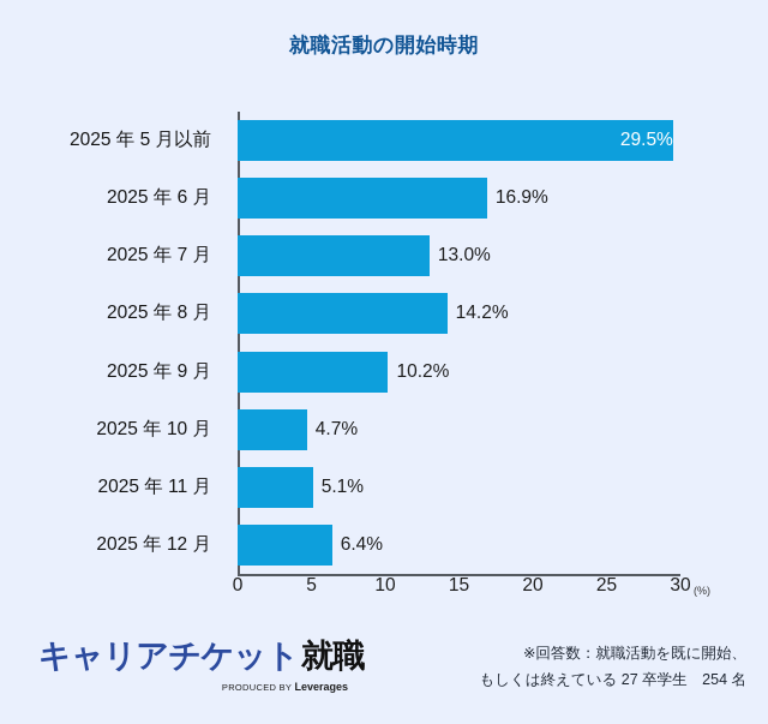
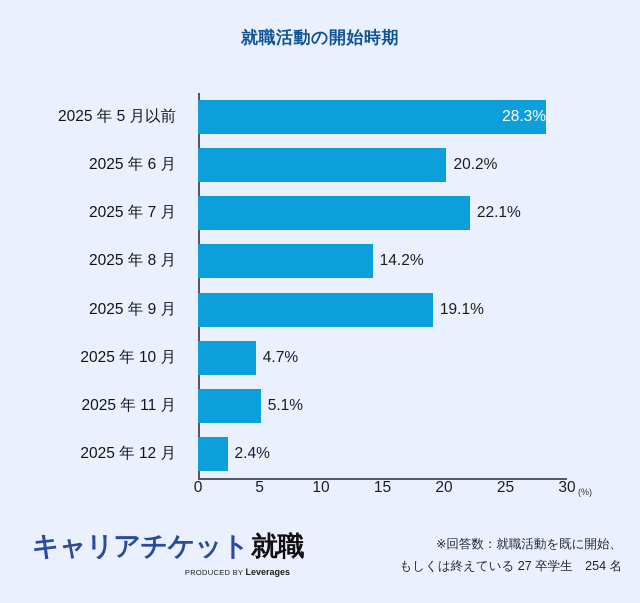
2025 年 5 月以前: 29.5% -> 28.3%
2025 年 6 月: 16.9% -> 20.2%
2025 年 7 月: 13.0% -> 22.1%
2025 年 9 月: 10.2% -> 19.1%
2025 年 12 月: 6.4% -> 2.4%
